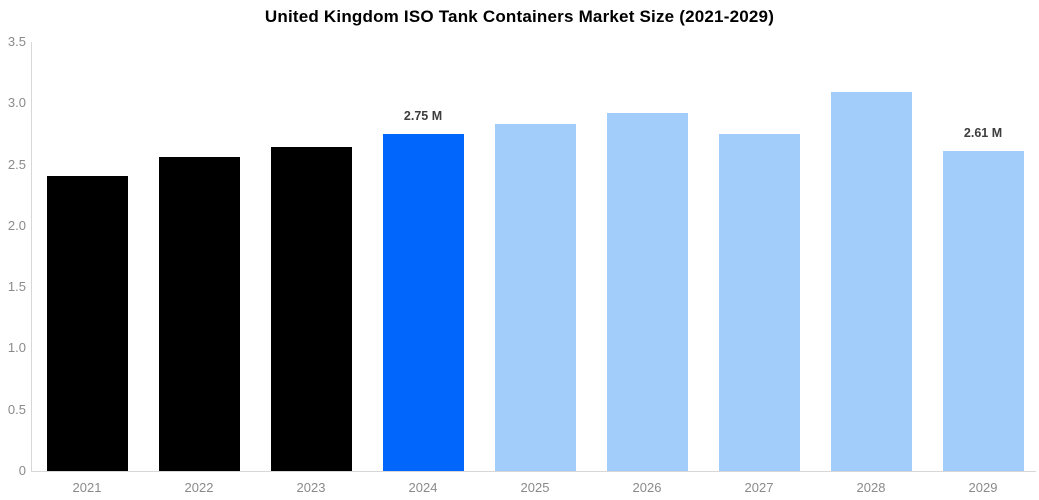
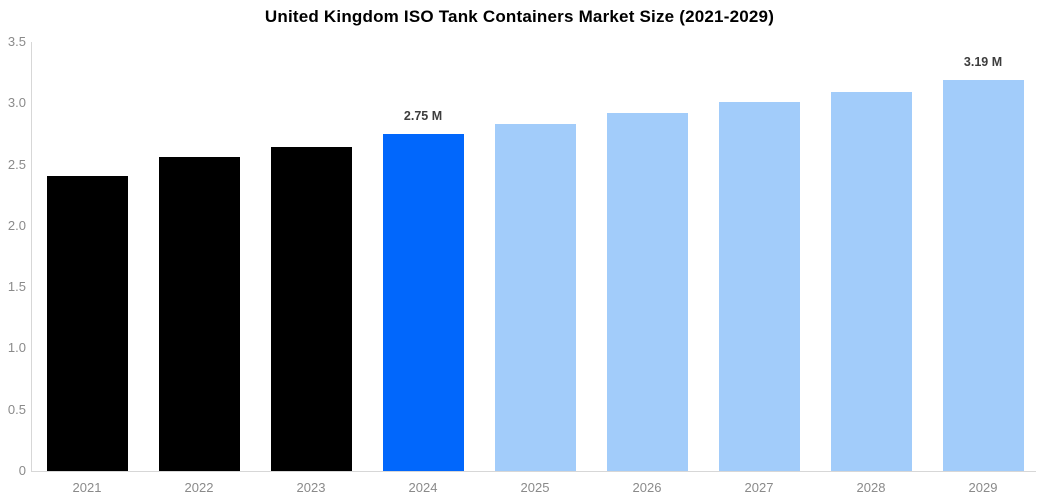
2027: 2.75 -> 3.01
2029: 2.61 -> 3.19
